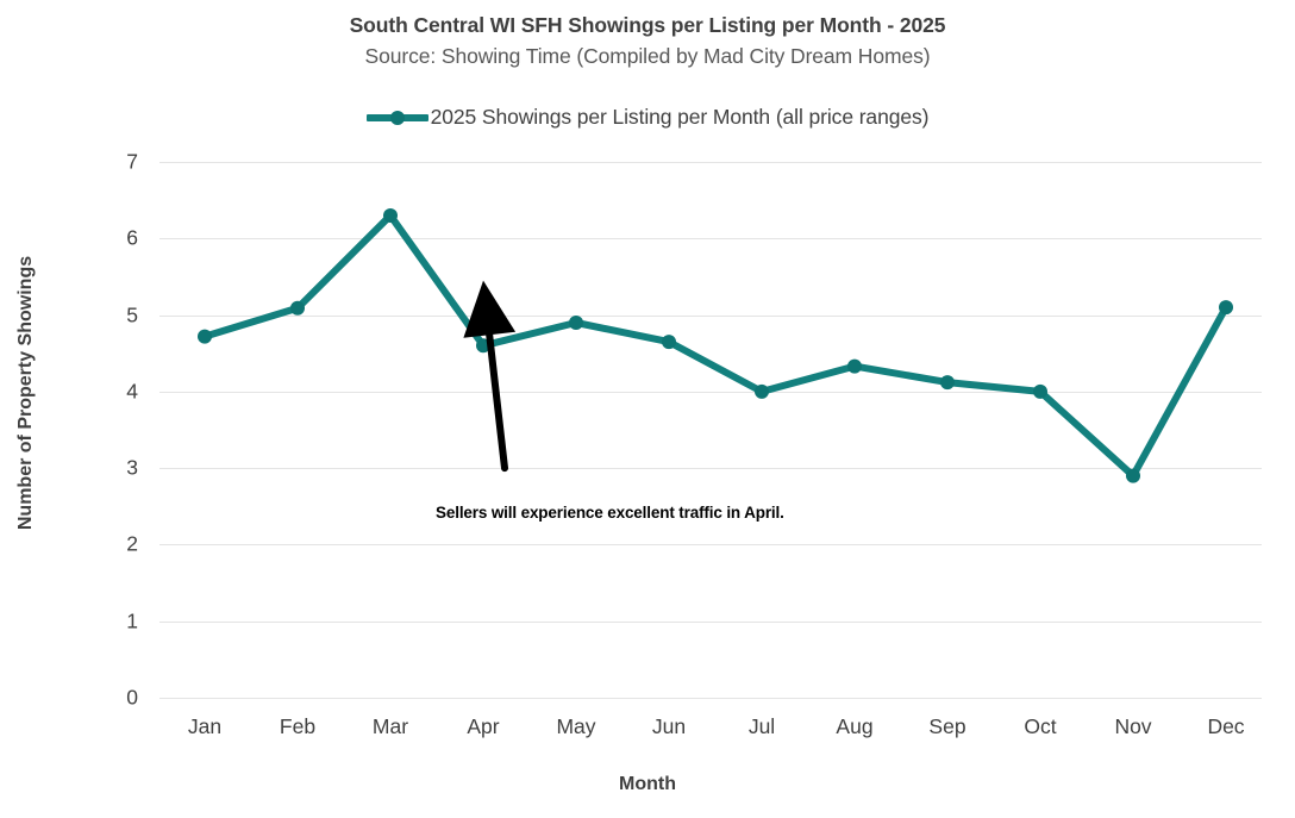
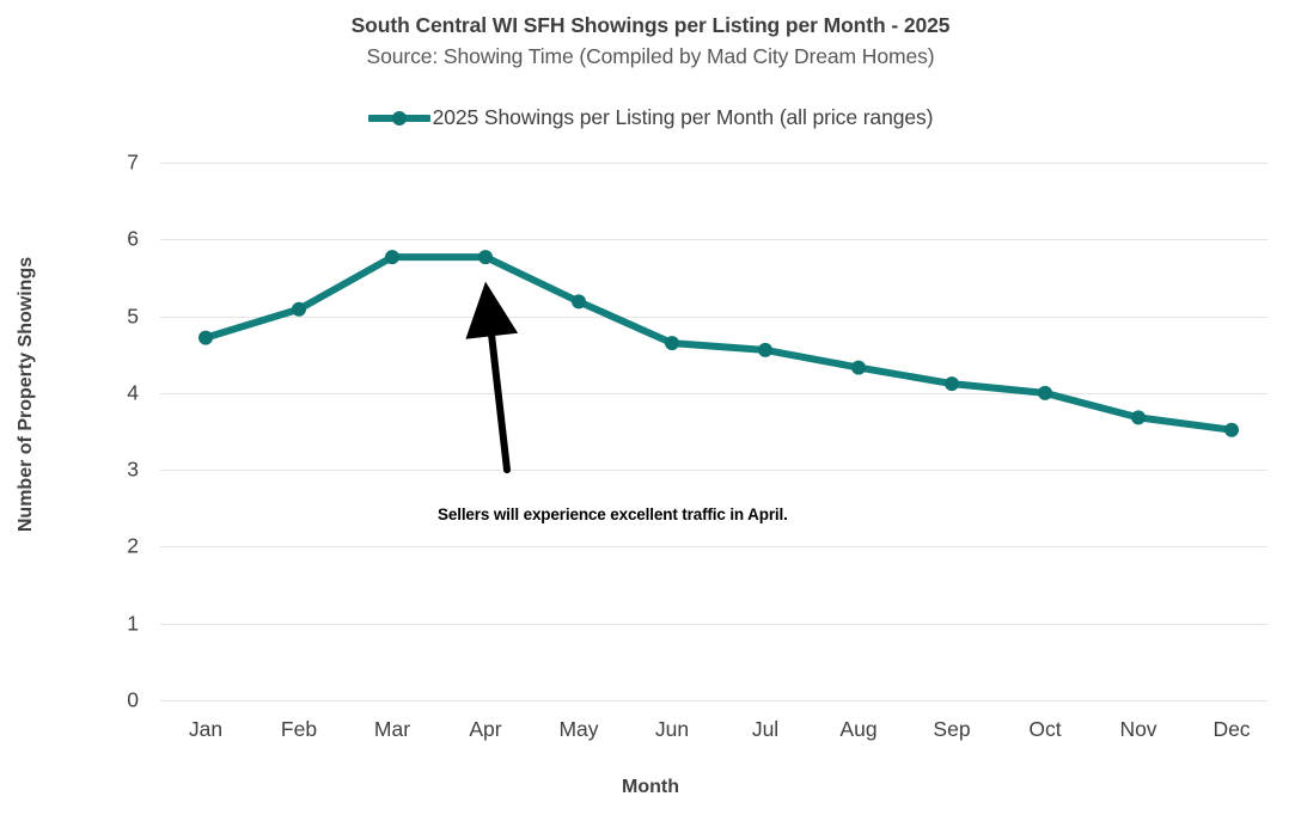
Mar: 6.3 -> 5.8
Apr: 4.6 -> 5.8
May: 4.9 -> 5.2
Jul: 4.0 -> 4.6
Nov: 2.9 -> 3.7
Dec: 5.1 -> 3.5
